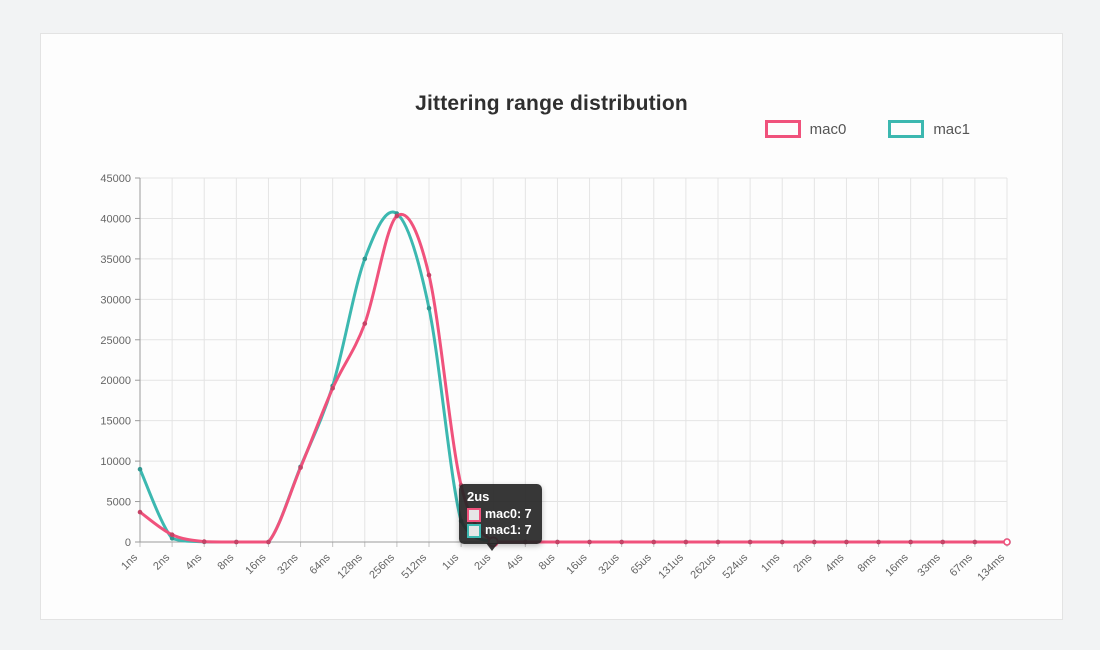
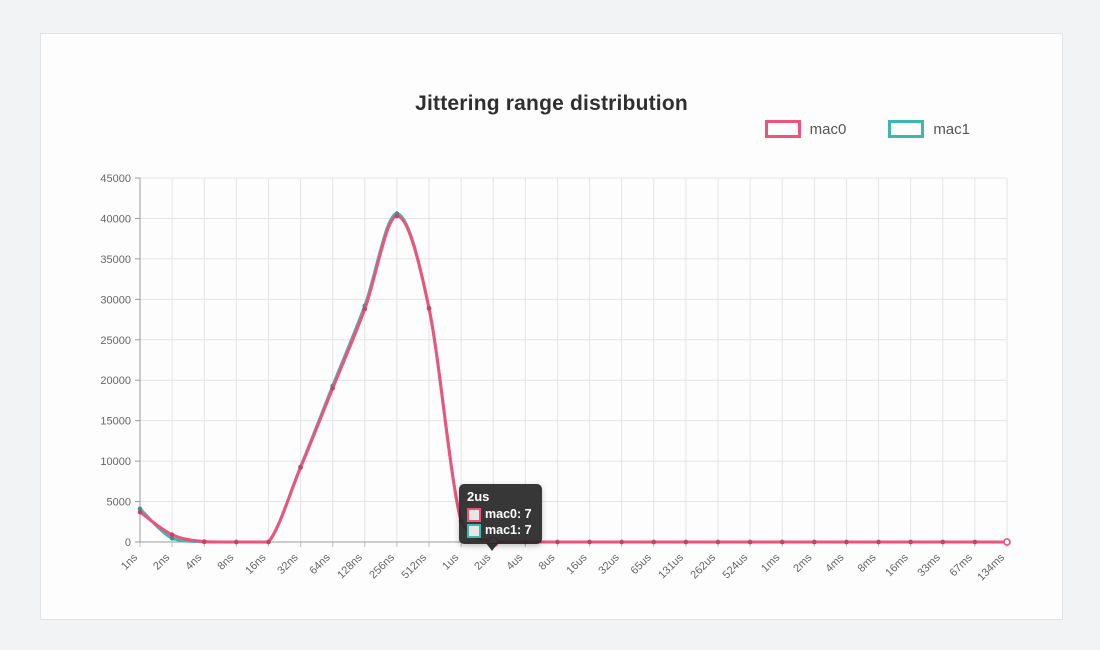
mac1/1ns: 9000 -> 4000
mac0/128ns: 27000 -> 29000
mac1/128ns: 35000 -> 29000
mac0/512ns: 33000 -> 29000
mac0/1us: 7000 -> 3000
